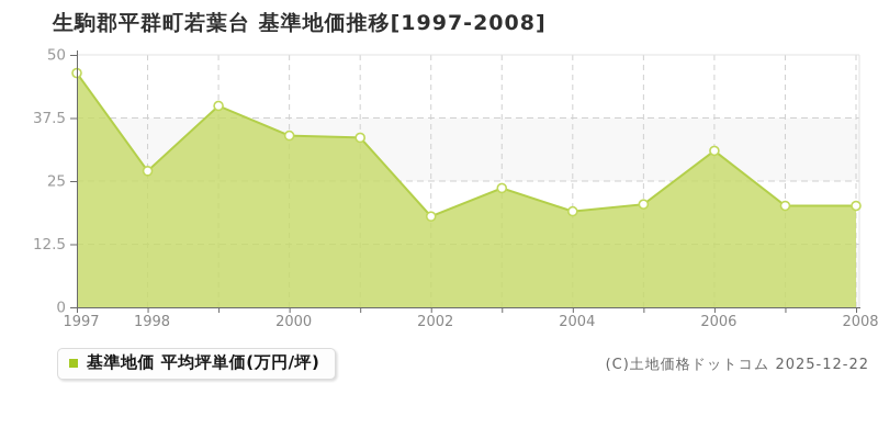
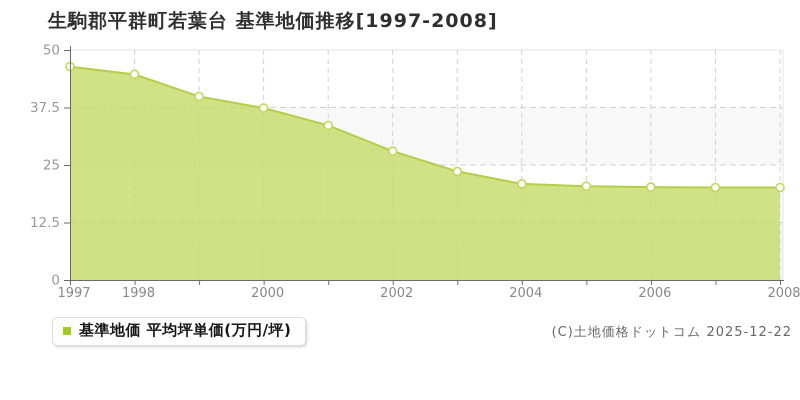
1998: 27 -> 45
2000: 34 -> 37
2002: 18 -> 28
2004: 19 -> 21
2006: 31 -> 20
